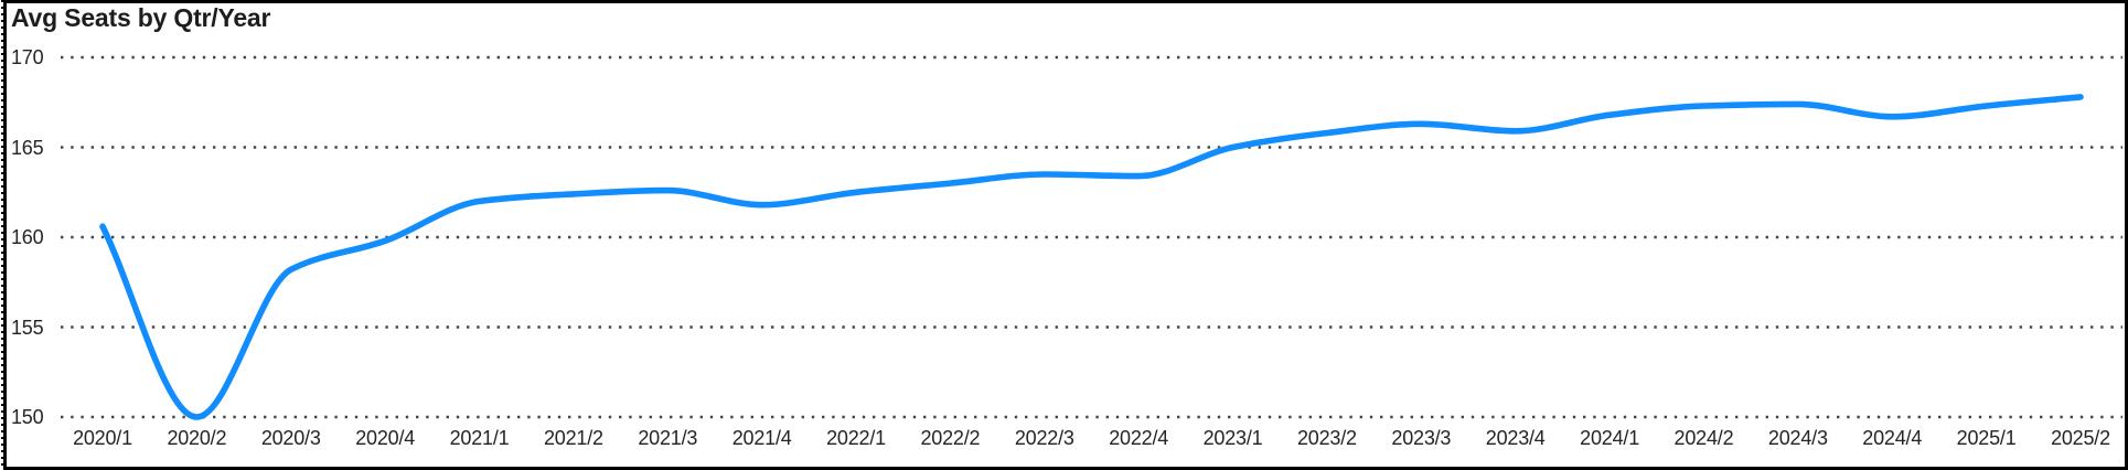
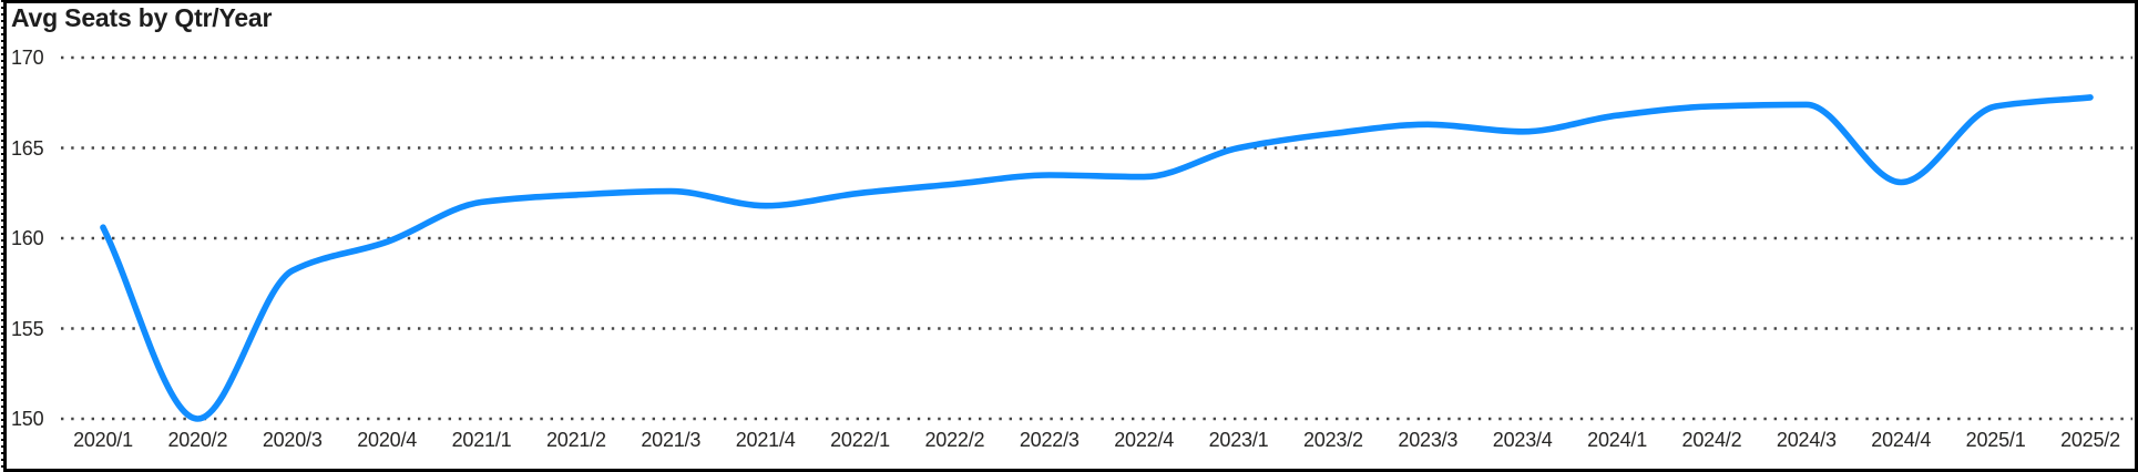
2024/4: 166.7 -> 163.1
